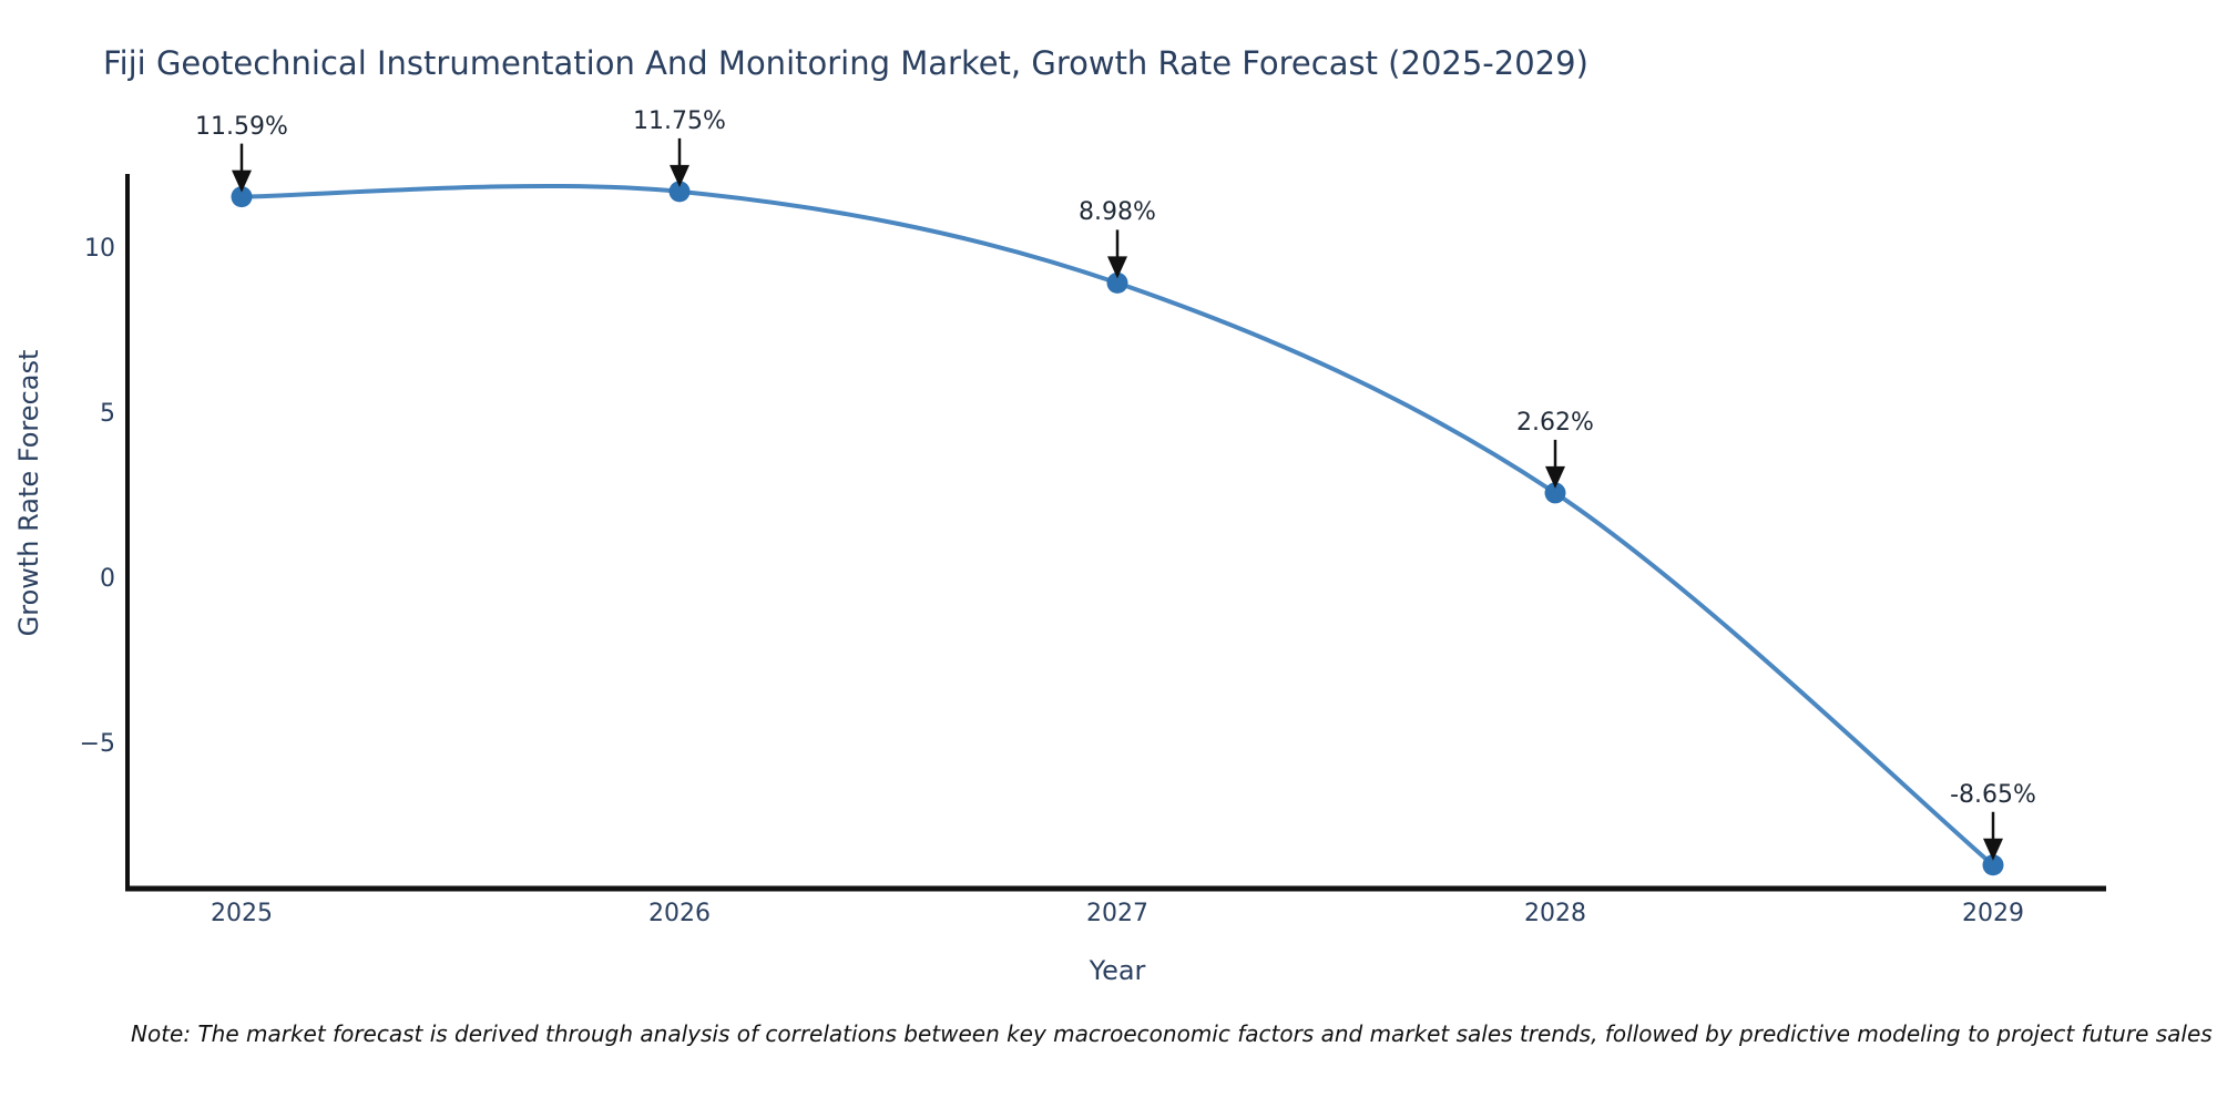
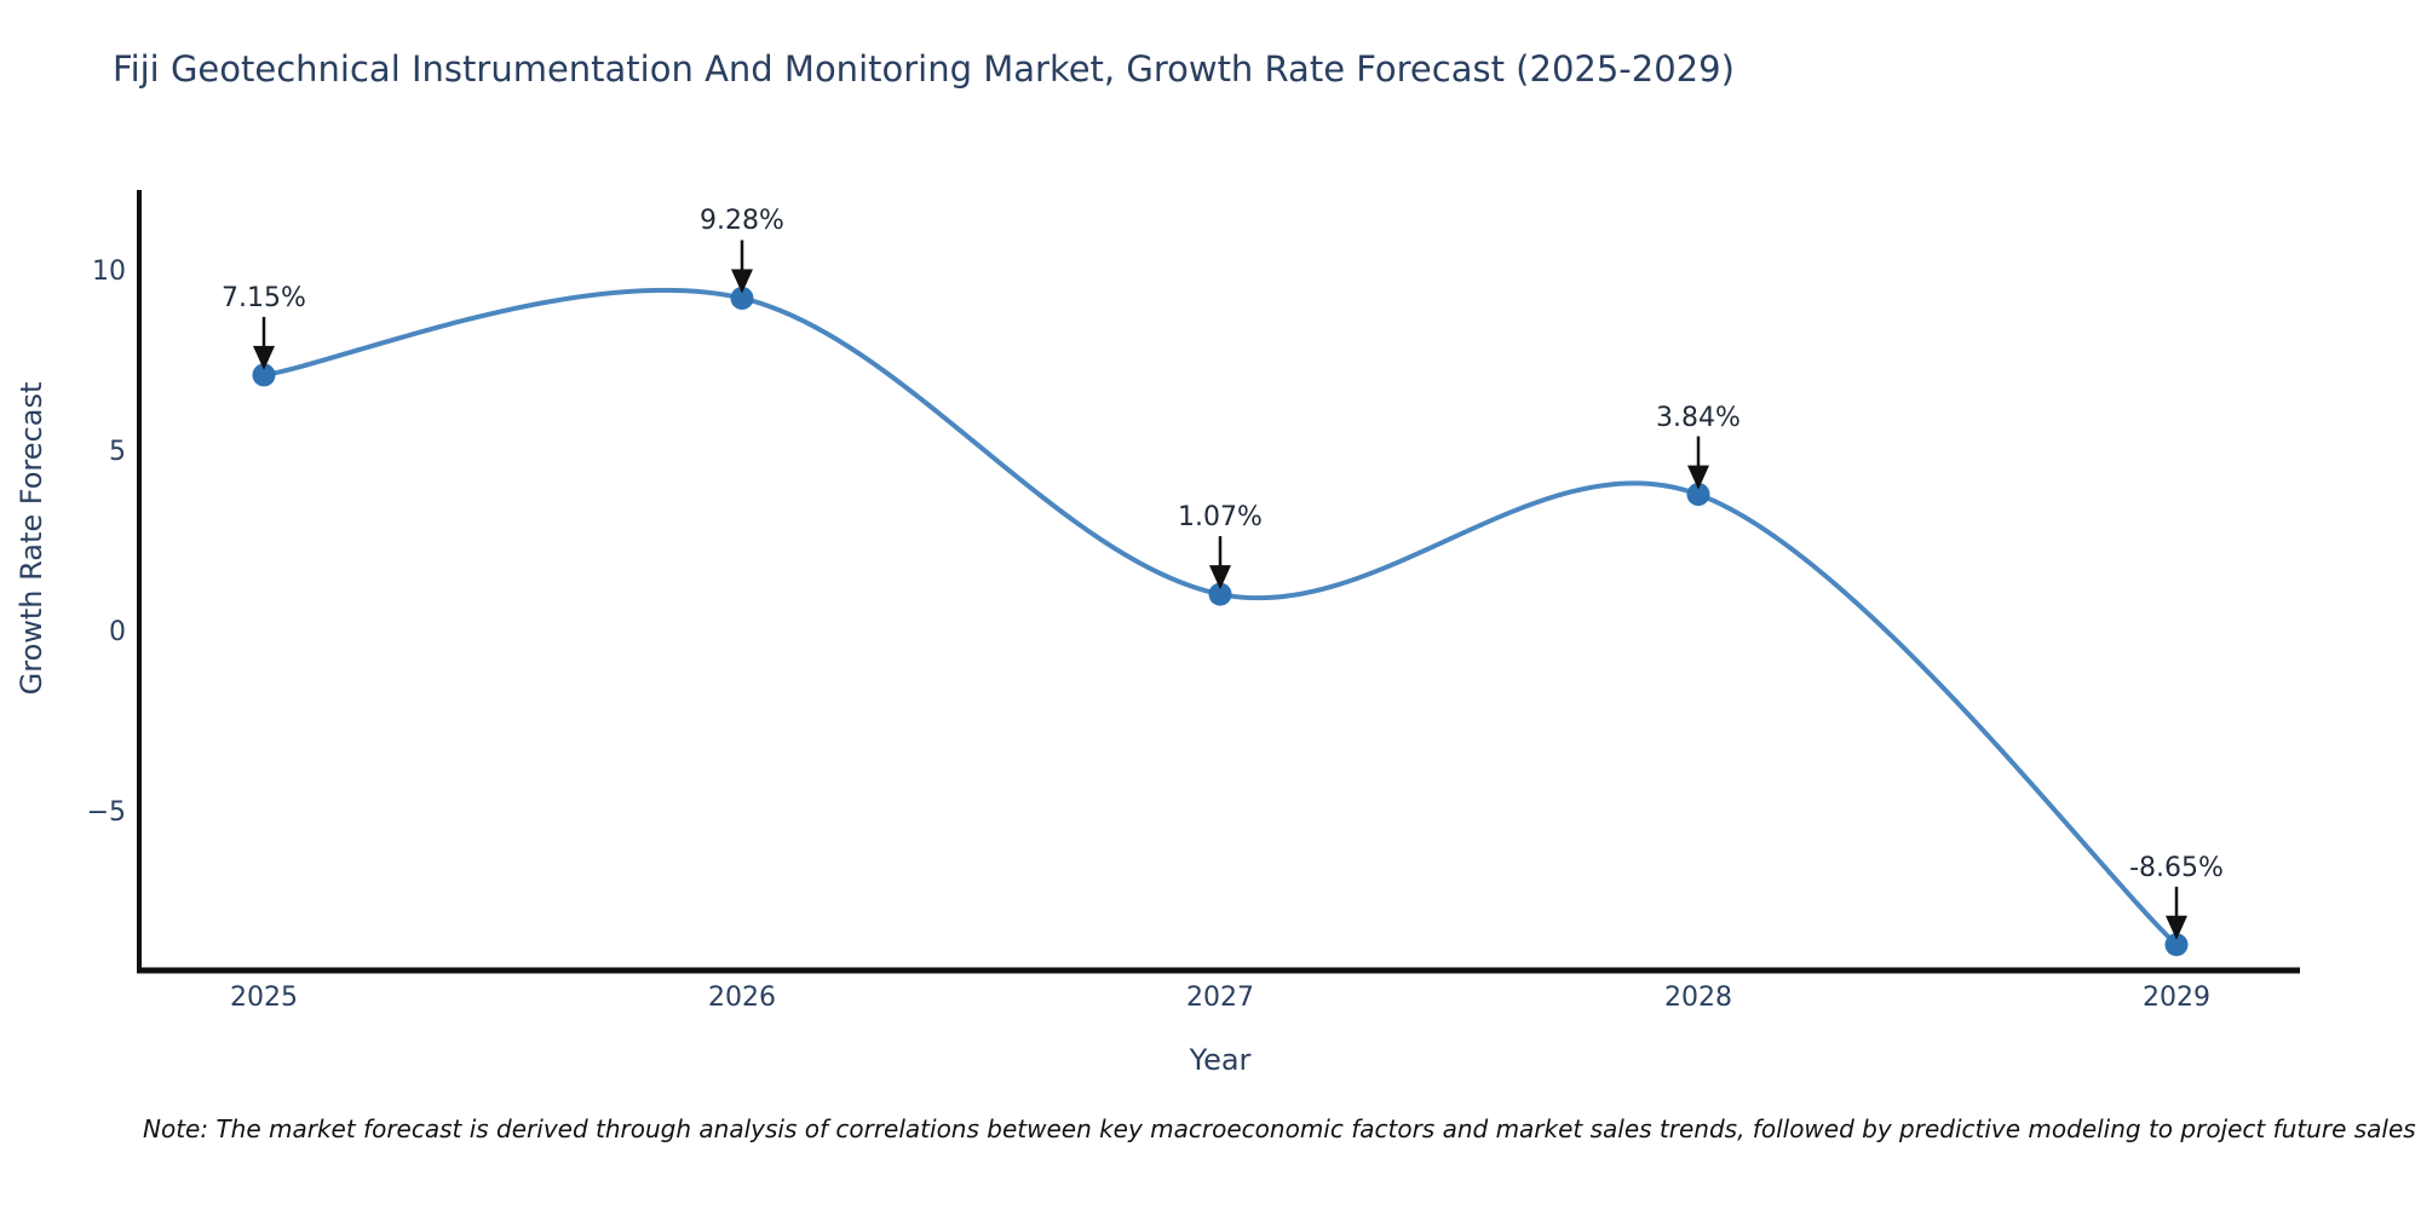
2025: 11.59% -> 7.15%
2026: 11.75% -> 9.28%
2027: 8.98% -> 1.07%
2028: 2.62% -> 3.84%
